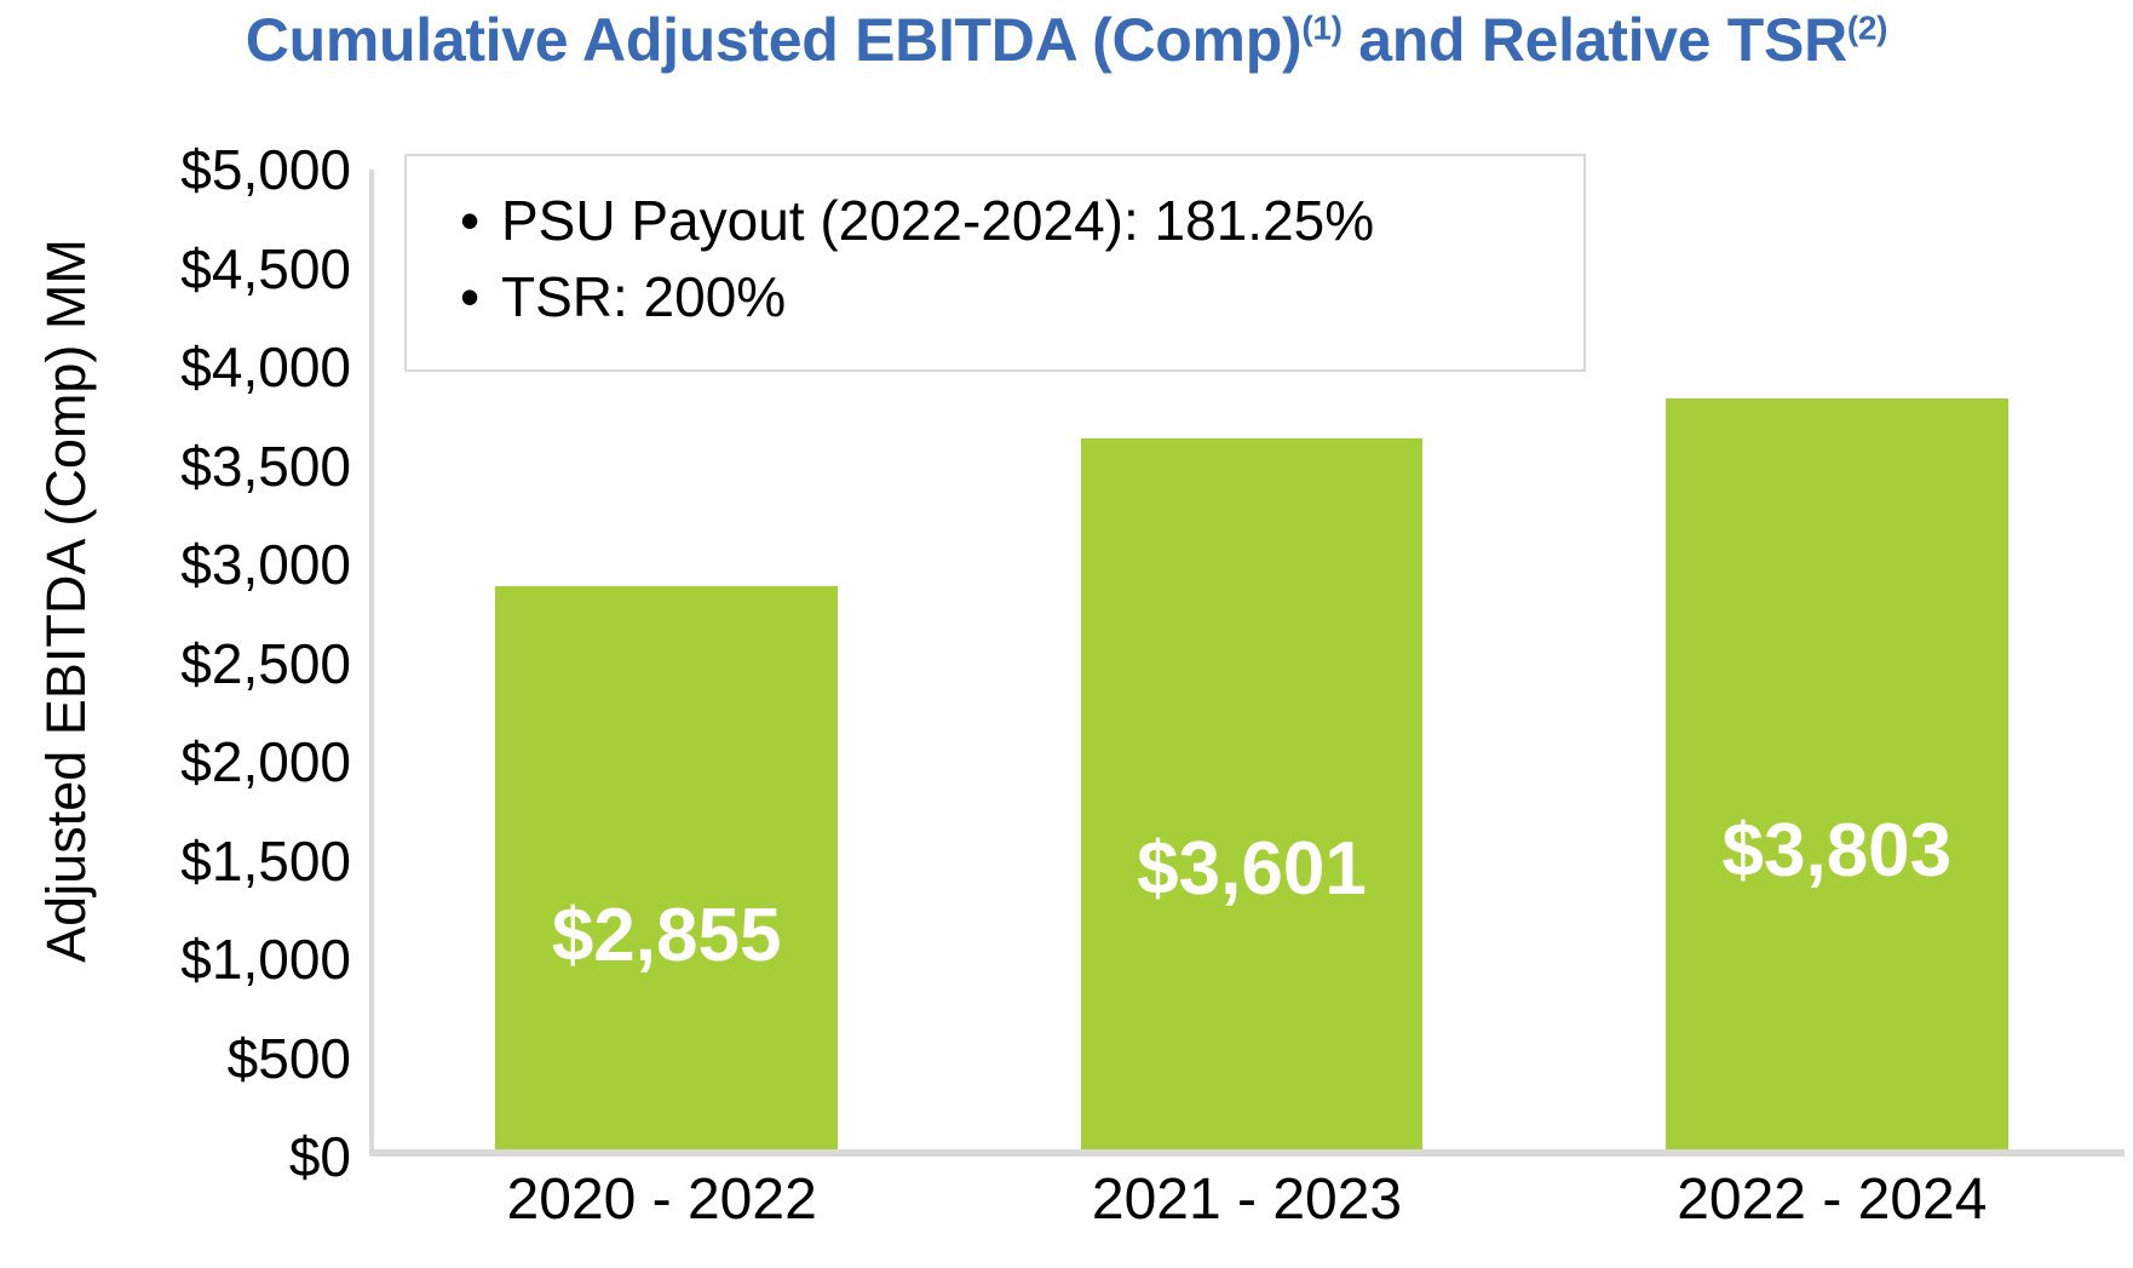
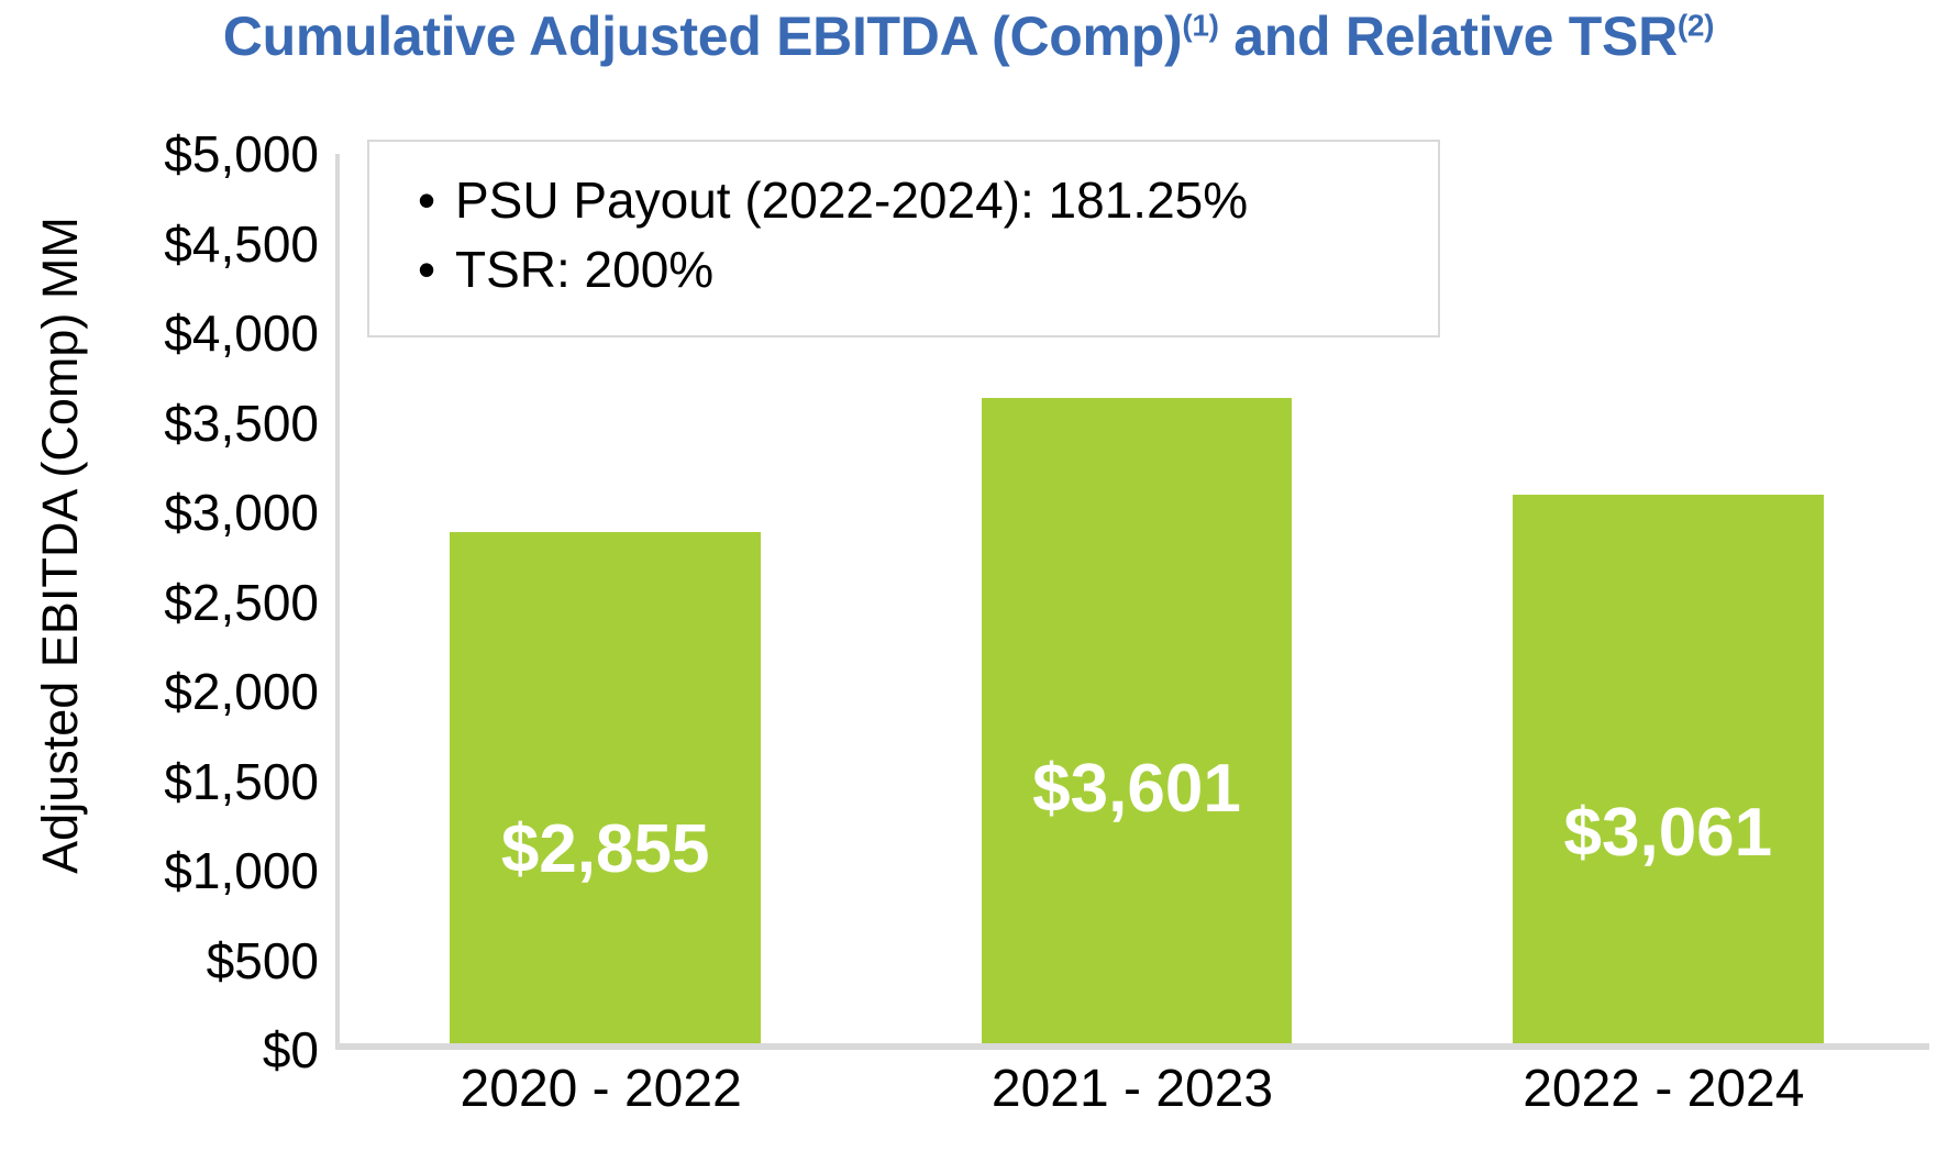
2022 - 2024: $3,803 -> $3,061
